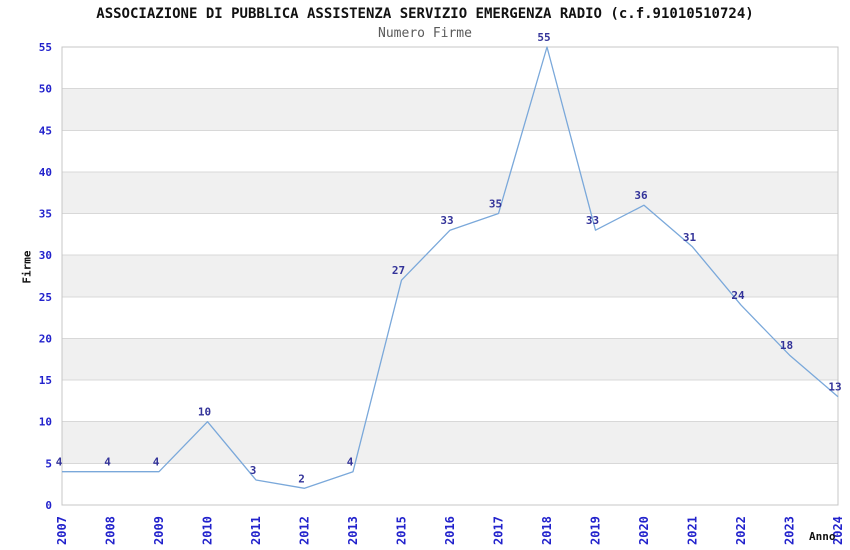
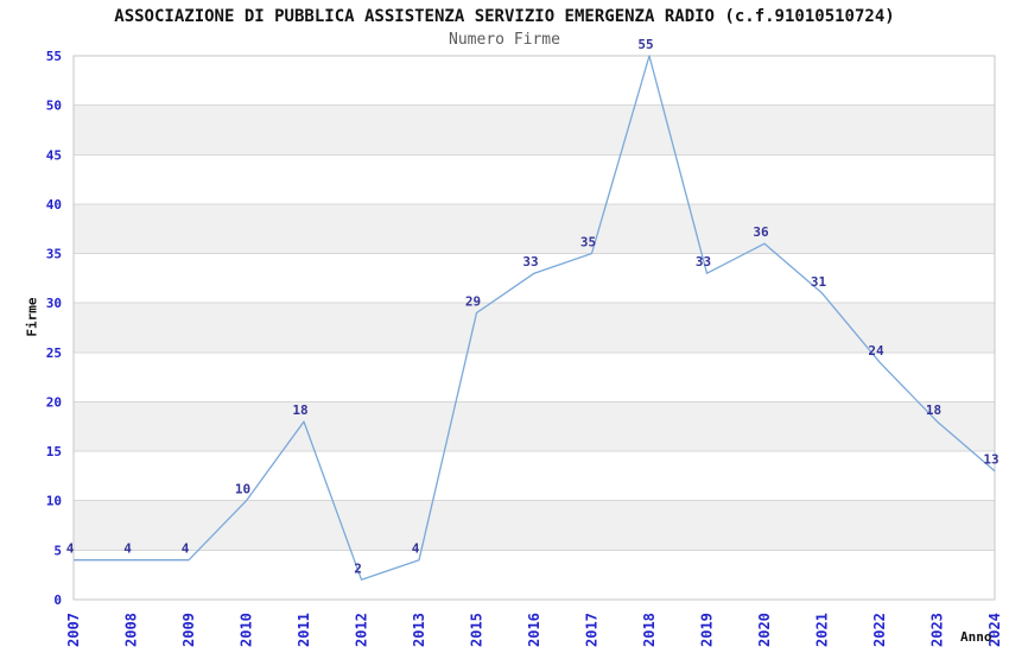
2011: 3 -> 18
2015: 27 -> 29
